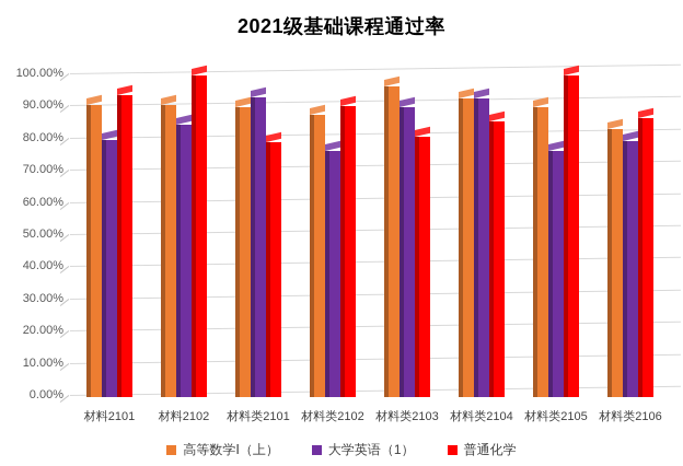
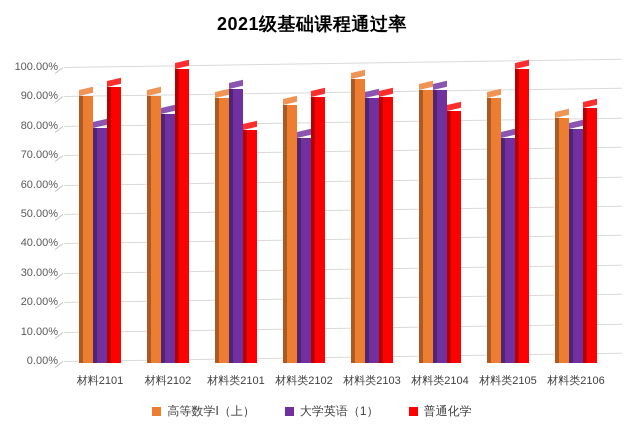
普通化学/材料类2103: 81% -> 91%
